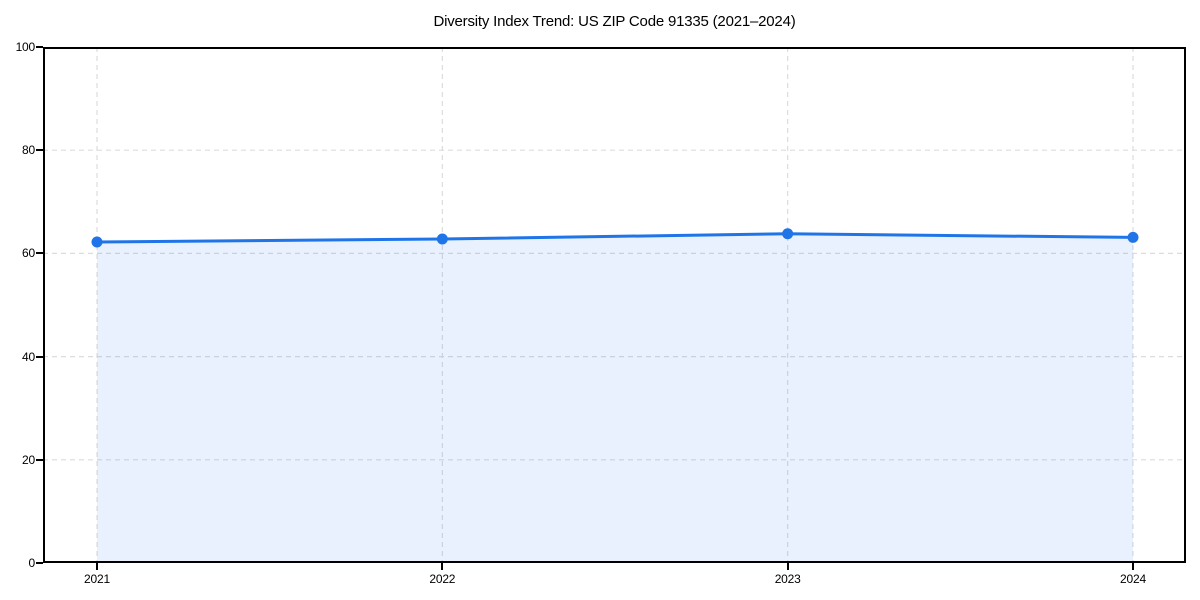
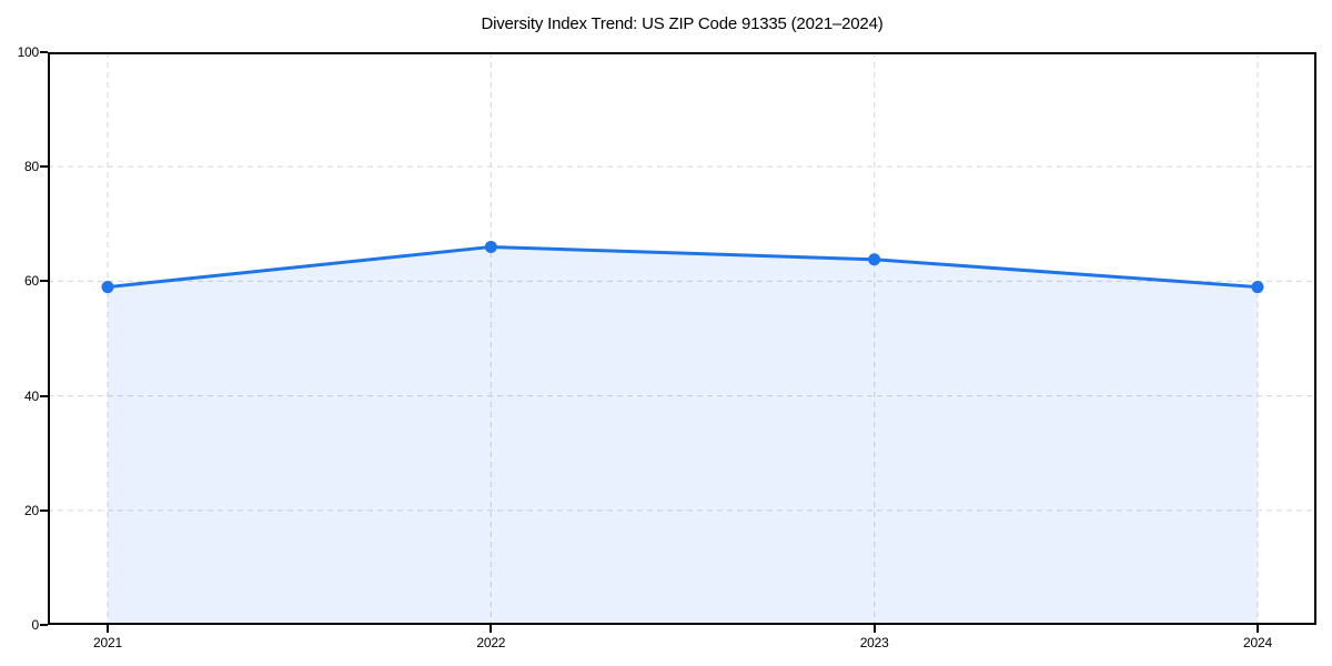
2021: 62 -> 59
2022: 63 -> 66
2024: 63 -> 59
